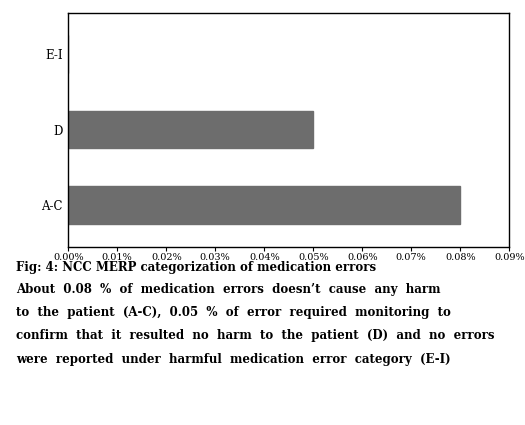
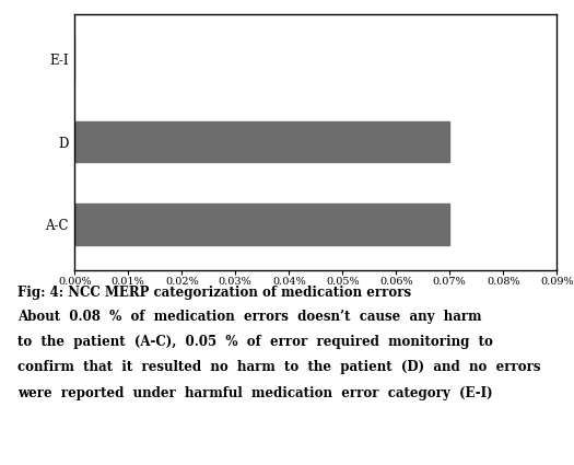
D: 0.05% -> 0.07%
A-C: 0.08% -> 0.07%
